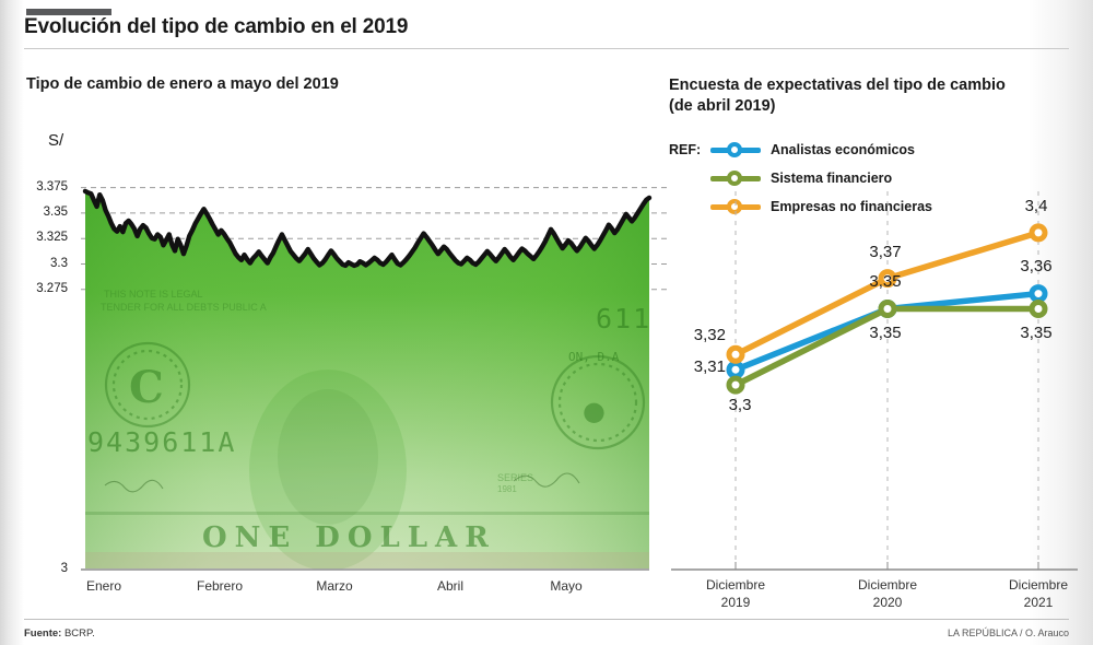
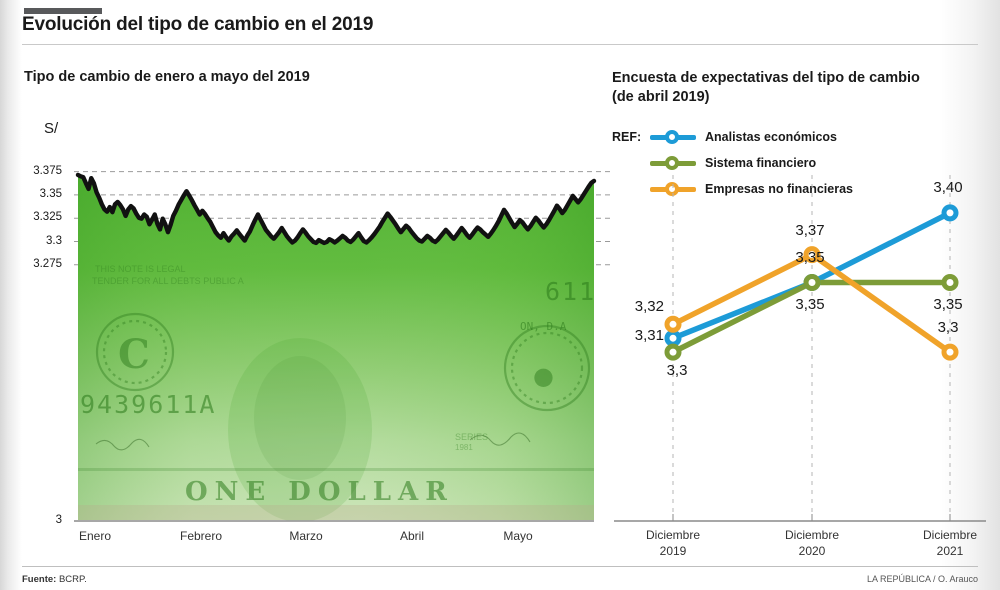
Encuesta de expectativas del tipo de cambio (de abril 2019)/Analistas económicos/Diciembre 2021: 3,36 -> 3,40
Encuesta de expectativas del tipo de cambio (de abril 2019)/Empresas no financieras/Diciembre 2021: 3,4 -> 3,3
